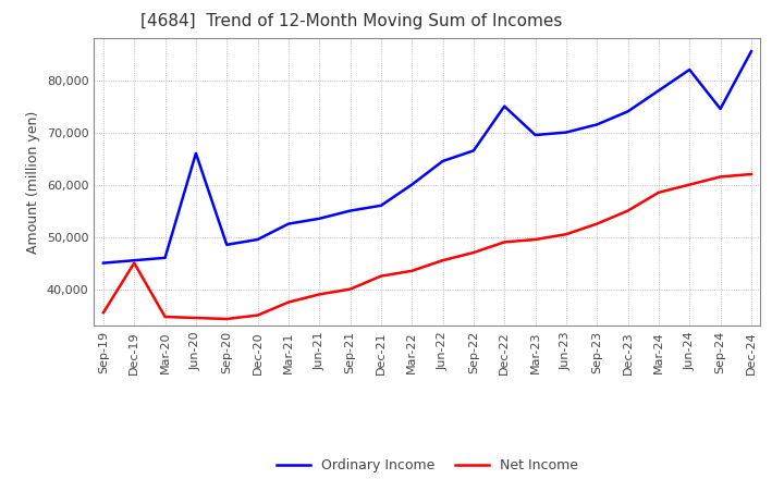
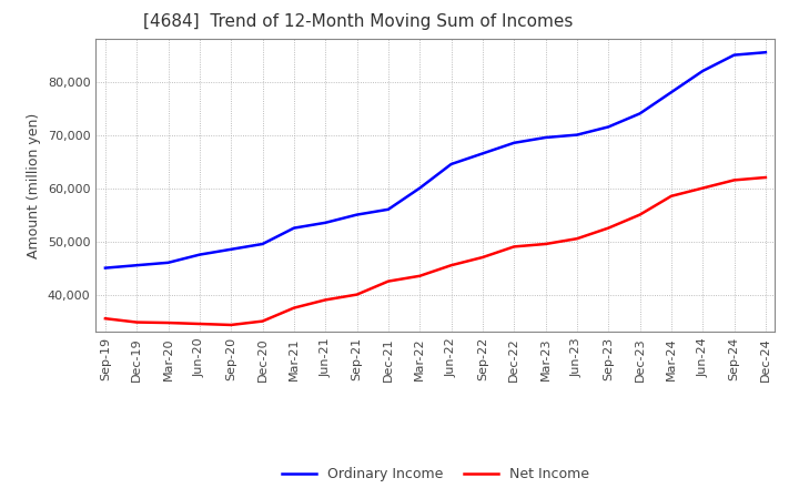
Net Income/Dec-19: 45,000 -> 34,800
Ordinary Income/Jun-20: 66,000 -> 47,500
Ordinary Income/Dec-22: 75,000 -> 68,500
Ordinary Income/Sep-24: 74,500 -> 85,000
